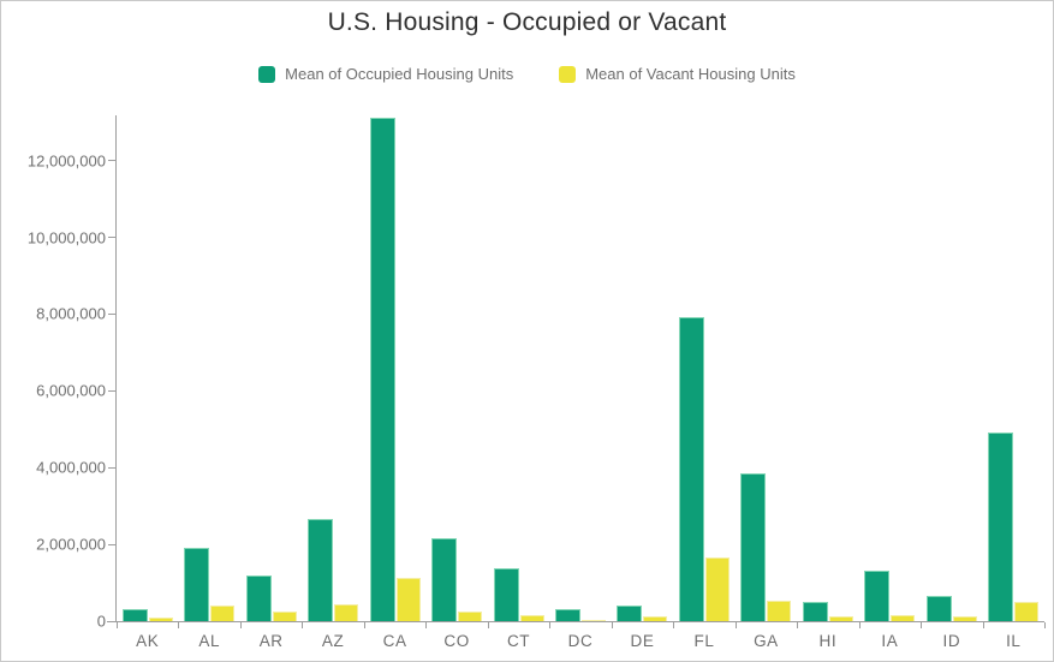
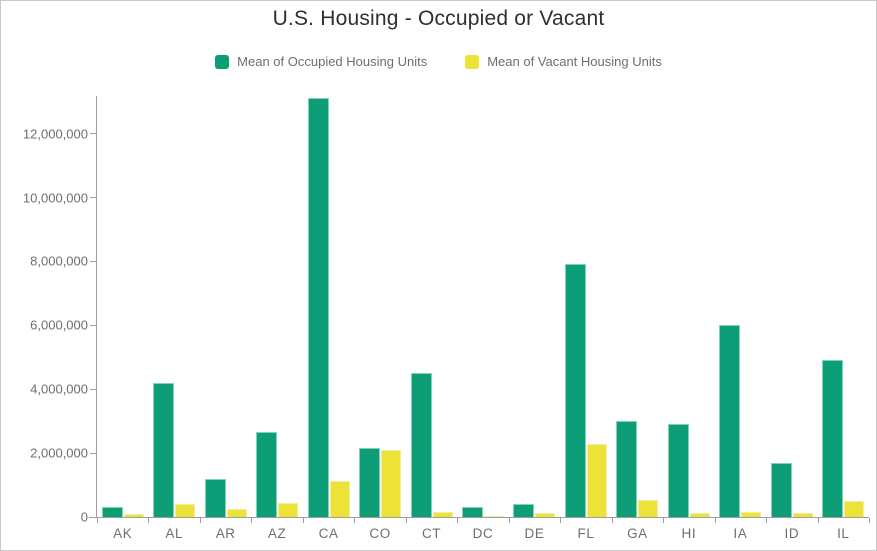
Mean of Occupied Housing Units/AL: 1900000 -> 4200000
Mean of Vacant Housing Units/CO: 200000 -> 2100000
Mean of Occupied Housing Units/CT: 1400000 -> 4500000
Mean of Vacant Housing Units/FL: 1600000 -> 2300000
Mean of Occupied Housing Units/GA: 3800000 -> 3000000
Mean of Occupied Housing Units/HI: 500000 -> 2900000
Mean of Occupied Housing Units/IA: 1300000 -> 6000000
Mean of Occupied Housing Units/ID: 700000 -> 1700000
